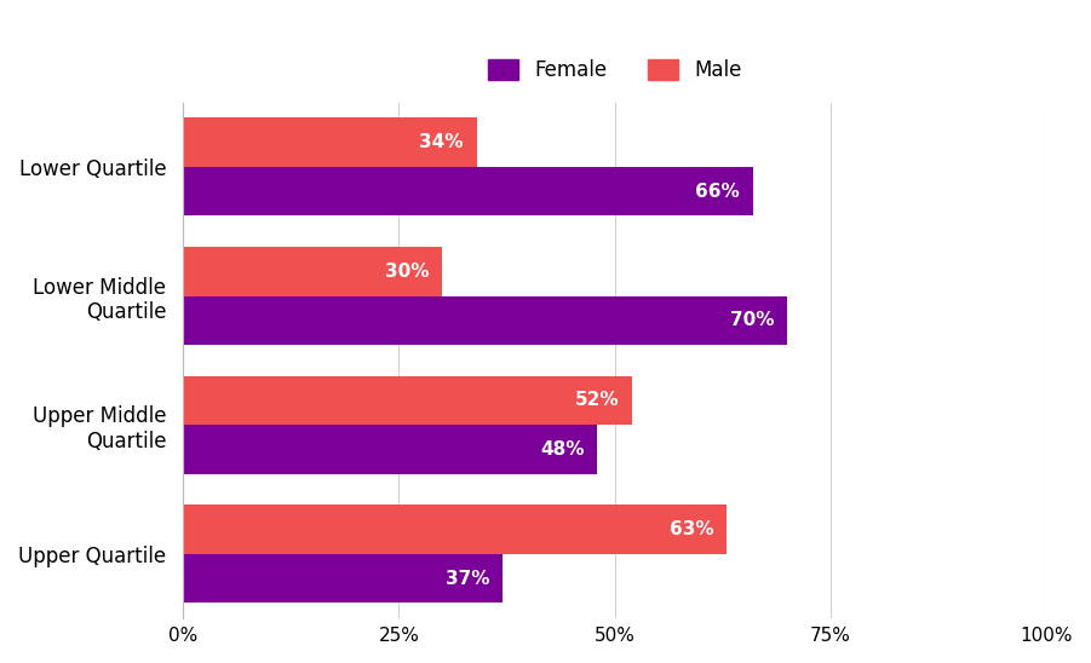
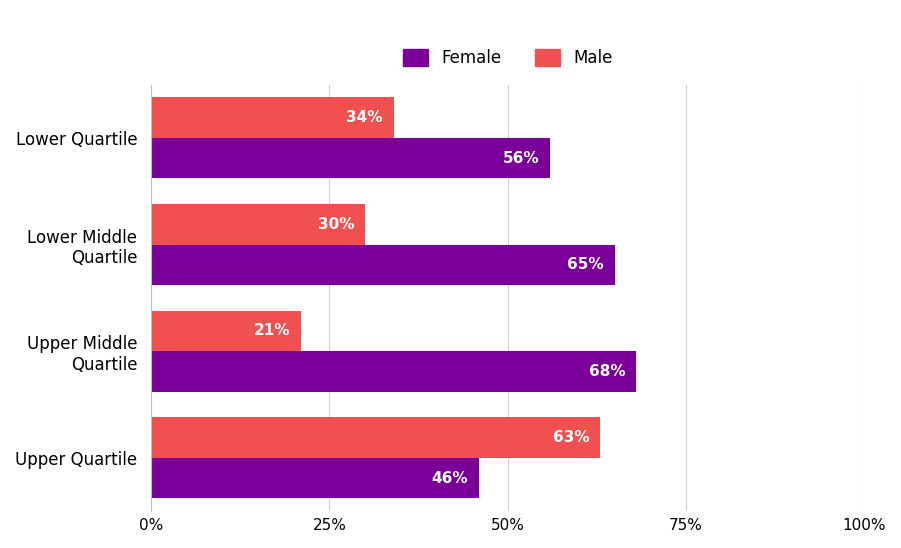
Female/Lower Quartile: 66% -> 56%
Female/Lower Middle Quartile: 70% -> 65%
Male/Upper Middle Quartile: 52% -> 21%
Female/Upper Middle Quartile: 48% -> 68%
Female/Upper Quartile: 37% -> 46%
